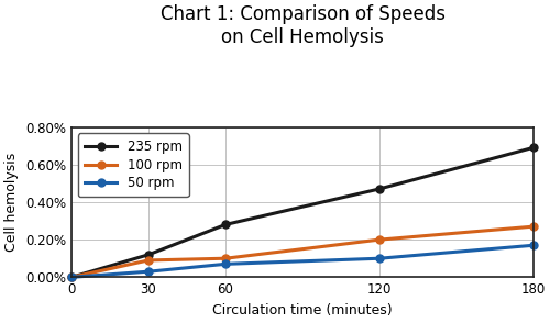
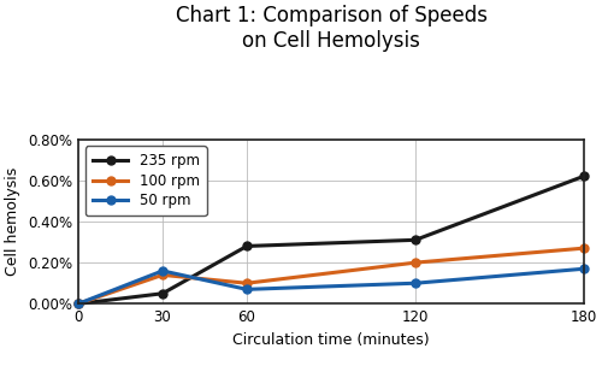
235 rpm/30: 0.12% -> 0.05%
100 rpm/30: 0.09% -> 0.14%
50 rpm/30: 0.03% -> 0.16%
235 rpm/120: 0.47% -> 0.31%
235 rpm/180: 0.69% -> 0.62%
